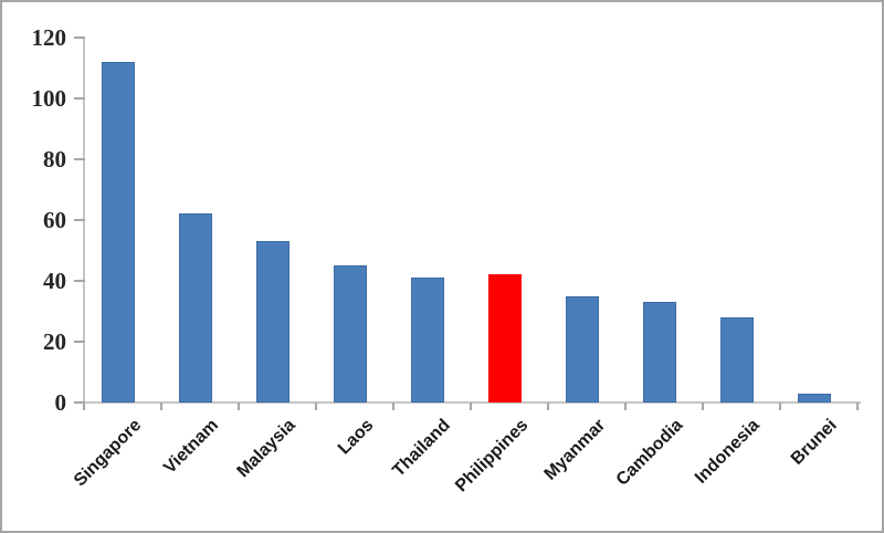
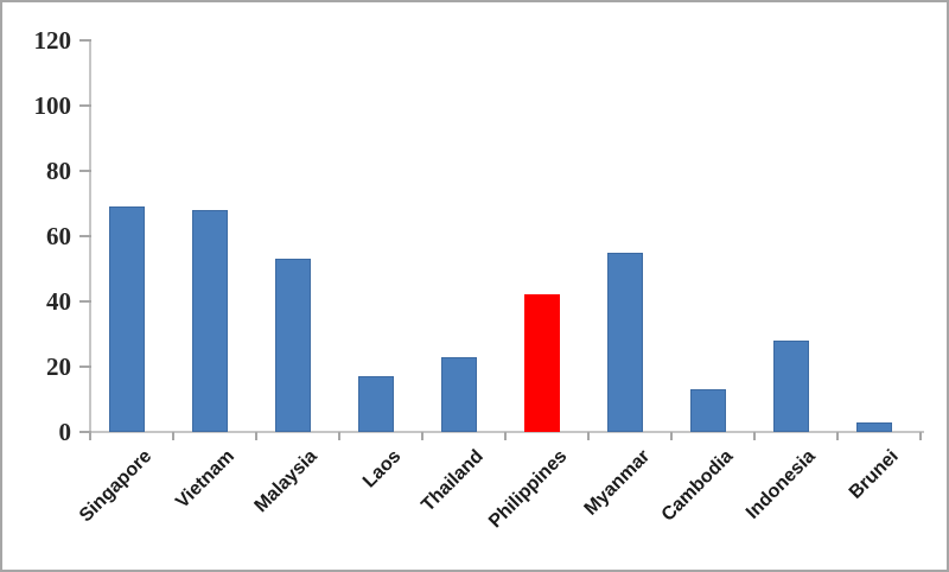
Singapore: 112 -> 69
Vietnam: 62 -> 68
Laos: 45 -> 17
Thailand: 41 -> 23
Myanmar: 35 -> 55
Cambodia: 33 -> 13
